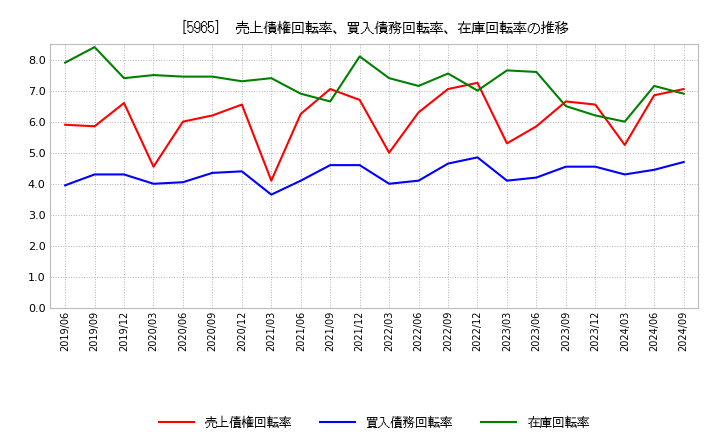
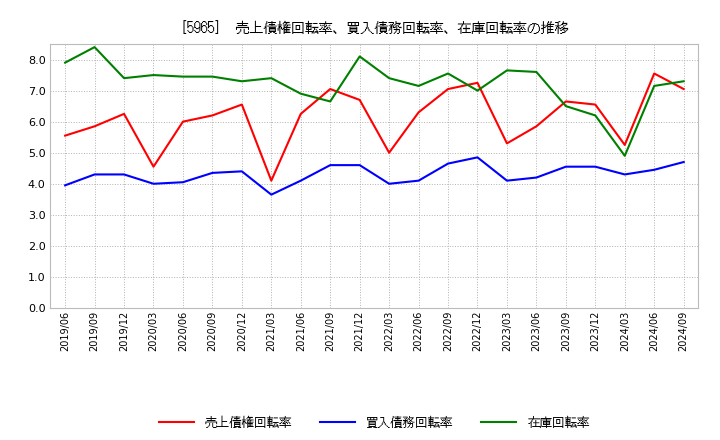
売上債権回転率/2019/06: 5.90 -> 5.55
売上債権回転率/2019/12: 6.60 -> 6.25
在庫回転率/2024/03: 6.00 -> 4.90
売上債権回転率/2024/06: 6.85 -> 7.55
在庫回転率/2024/09: 6.90 -> 7.30
